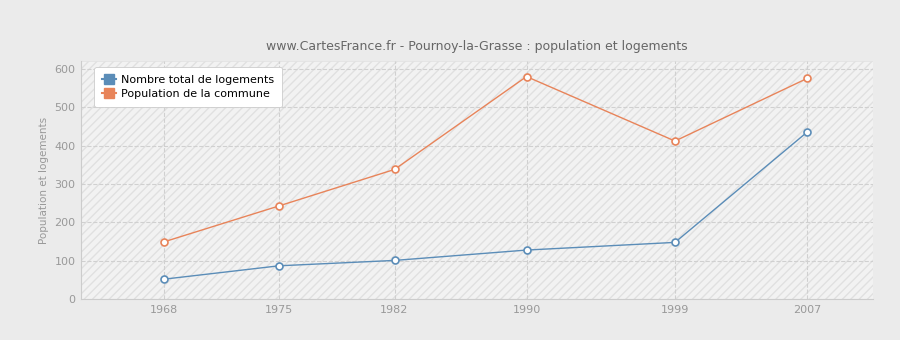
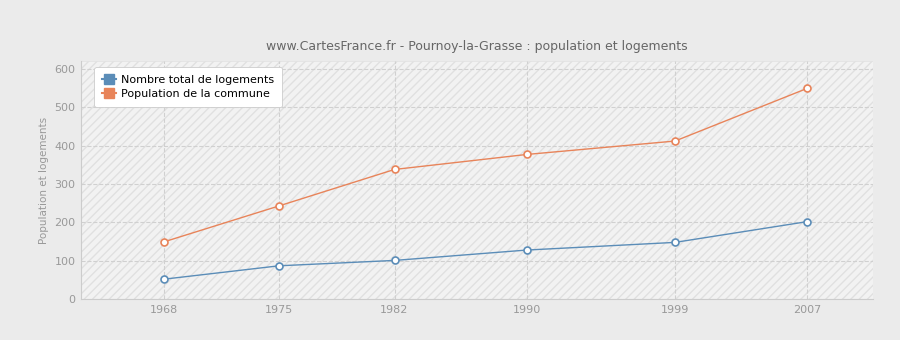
Population de la commune/1990: 580 -> 377
Nombre total de logements/2007: 435 -> 202
Population de la commune/2007: 575 -> 549
